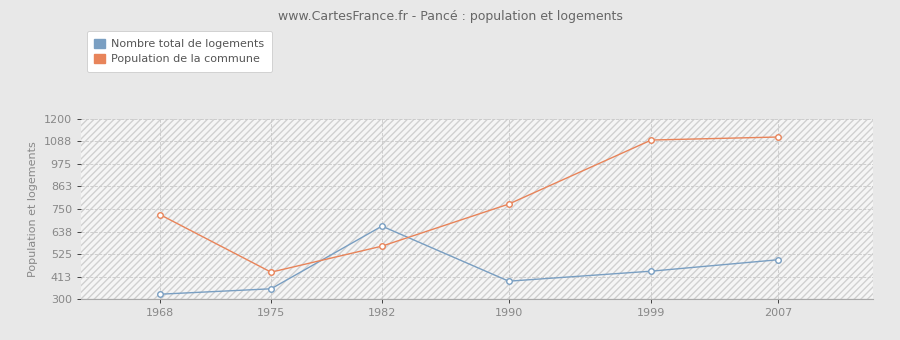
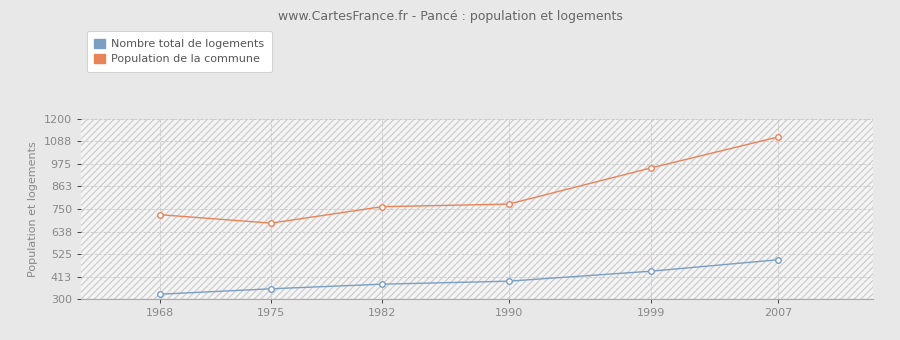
Population de la commune/1975: 435 -> 680
Nombre total de logements/1982: 665 -> 375
Population de la commune/1982: 565 -> 762
Population de la commune/1999: 1095 -> 956
